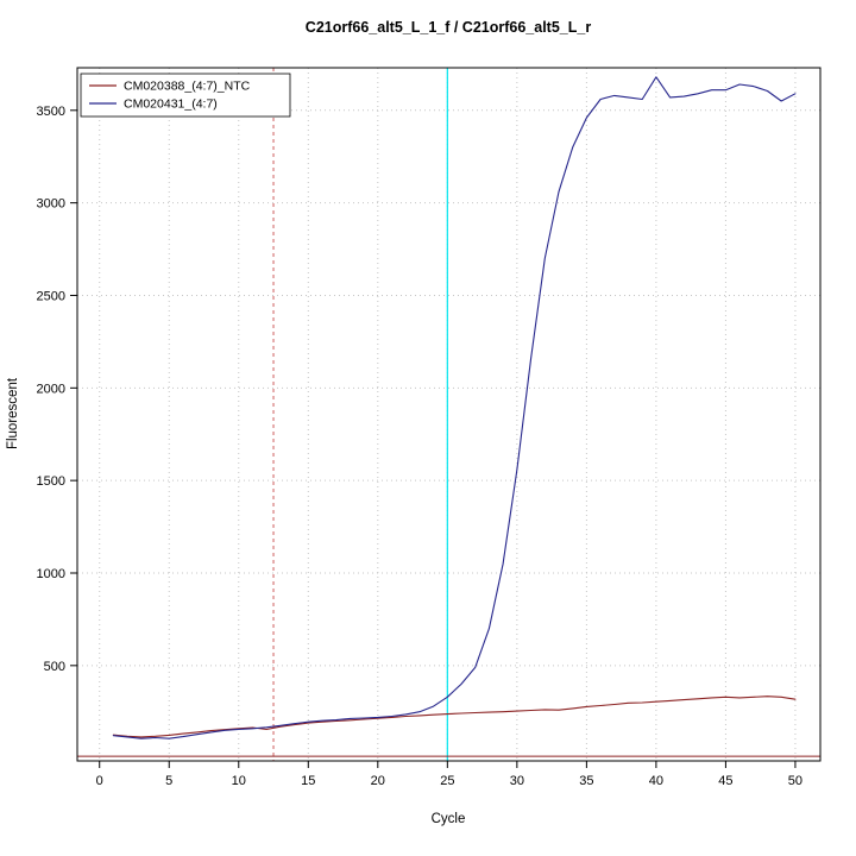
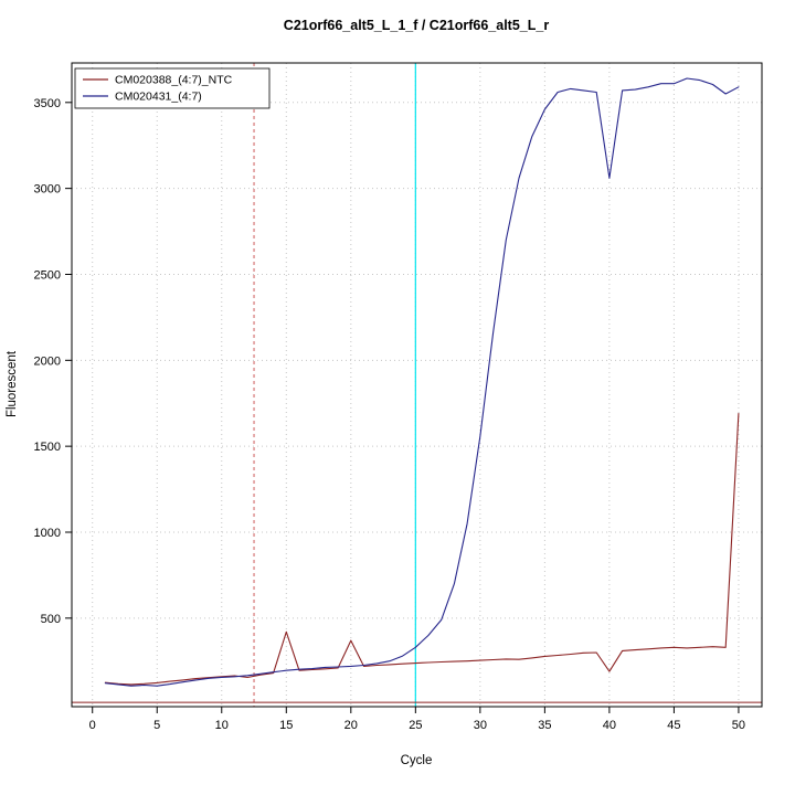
CM020388_(4:7)_NTC/15: 190 -> 420
CM020388_(4:7)_NTC/20: 220 -> 370
CM020388_(4:7)_NTC/40: 300 -> 190
CM020431_(4:7)/40: 3680 -> 3060
CM020388_(4:7)_NTC/50: 320 -> 1690
